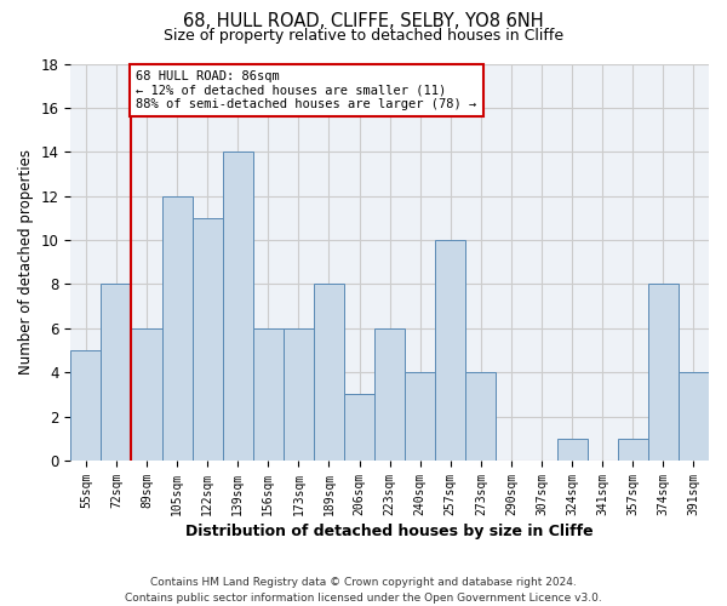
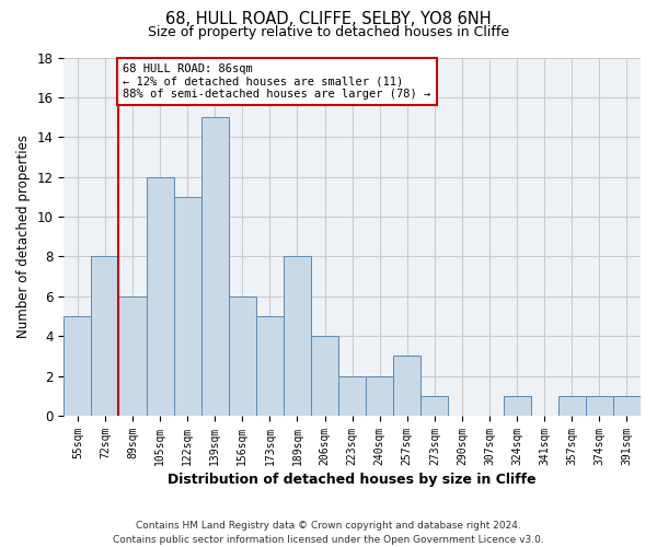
139sqm: 14 -> 15
173sqm: 6 -> 5
206sqm: 3 -> 4
223sqm: 6 -> 2
240sqm: 4 -> 2
257sqm: 10 -> 3
273sqm: 4 -> 1
374sqm: 8 -> 1
391sqm: 4 -> 1
